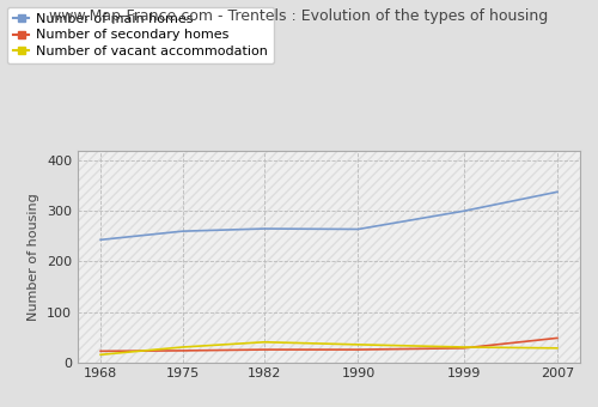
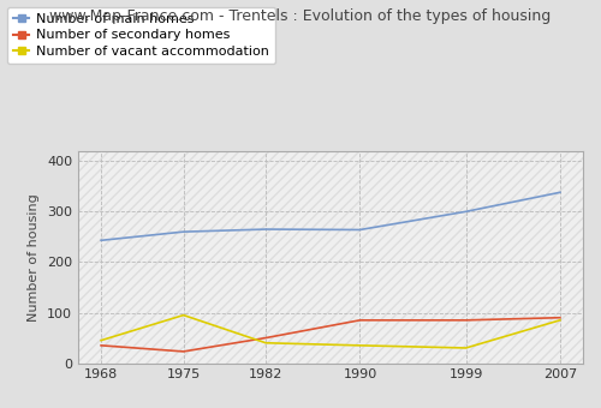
Number of secondary homes/1968: 22 -> 35
Number of vacant accommodation/1968: 15 -> 45
Number of vacant accommodation/1975: 30 -> 95
Number of secondary homes/1982: 25 -> 50
Number of secondary homes/1990: 25 -> 85
Number of secondary homes/1999: 28 -> 85
Number of secondary homes/2007: 48 -> 90
Number of vacant accommodation/2007: 28 -> 85
